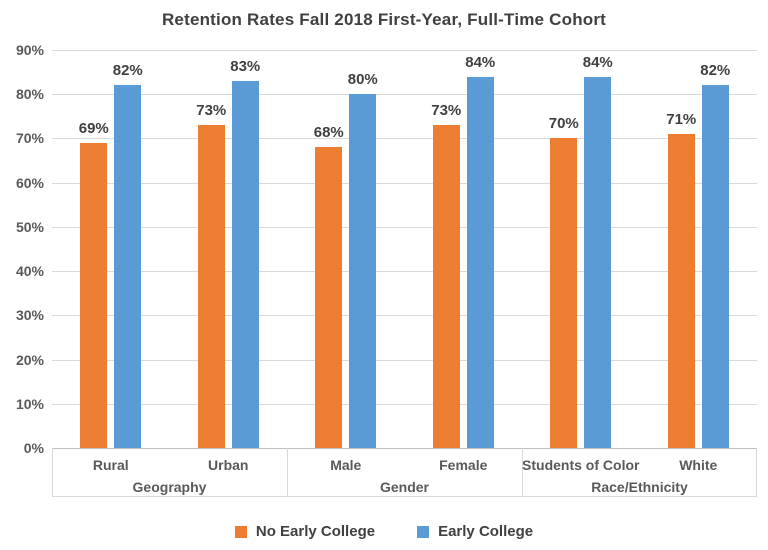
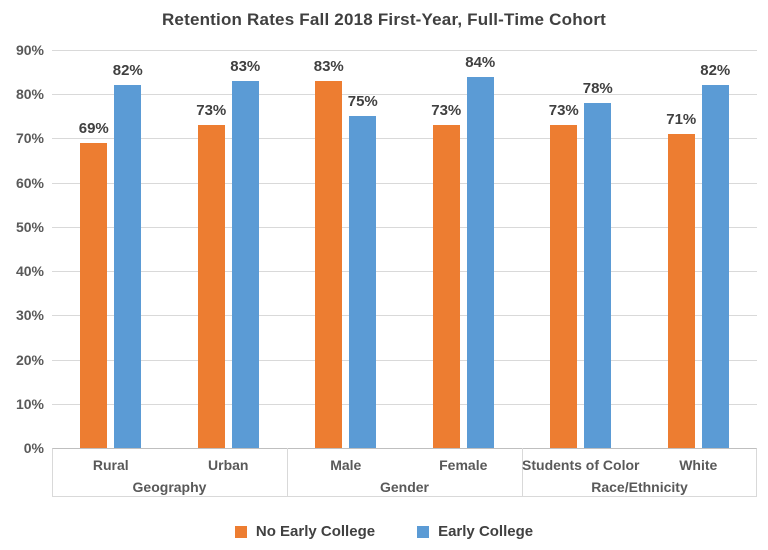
No Early College/Male: 68% -> 83%
Early College/Male: 80% -> 75%
No Early College/Students of Color: 70% -> 73%
Early College/Students of Color: 84% -> 78%
